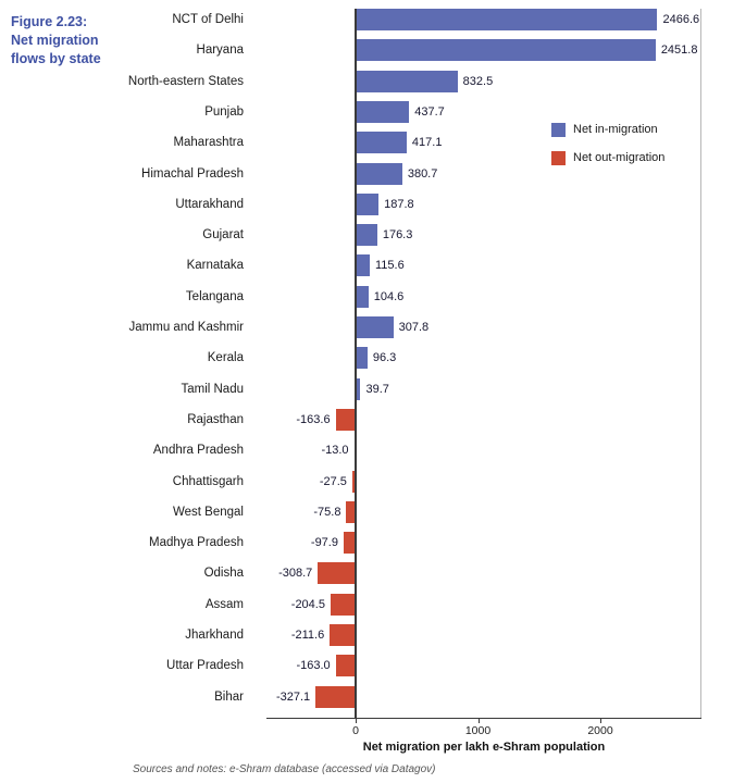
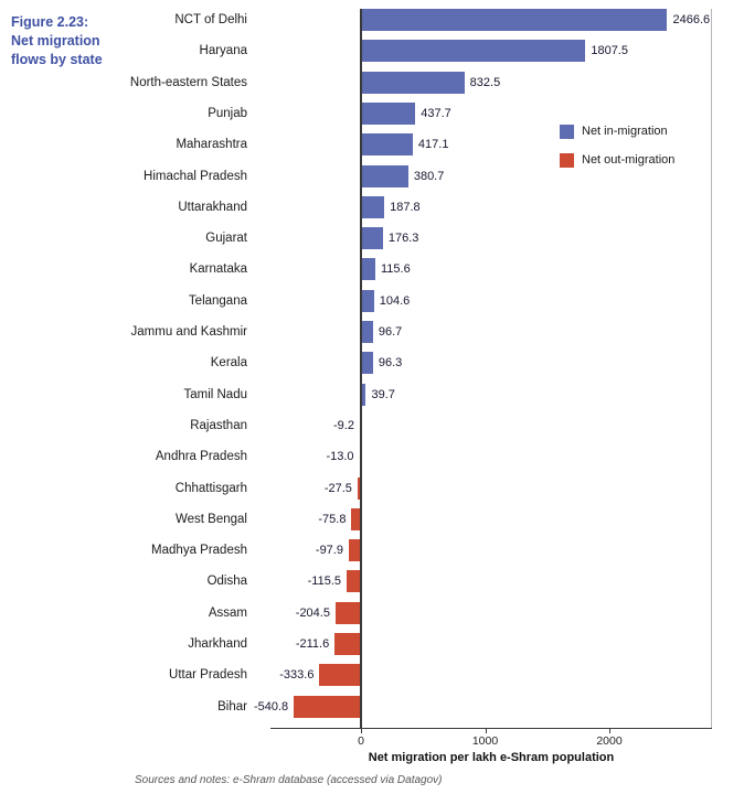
Haryana: 2451.8 -> 1807.5
Jammu and Kashmir: 307.8 -> 96.7
Rajasthan: -163.6 -> -9.2
Odisha: -308.7 -> -115.5
Uttar Pradesh: -163.0 -> -333.6
Bihar: -327.1 -> -540.8
